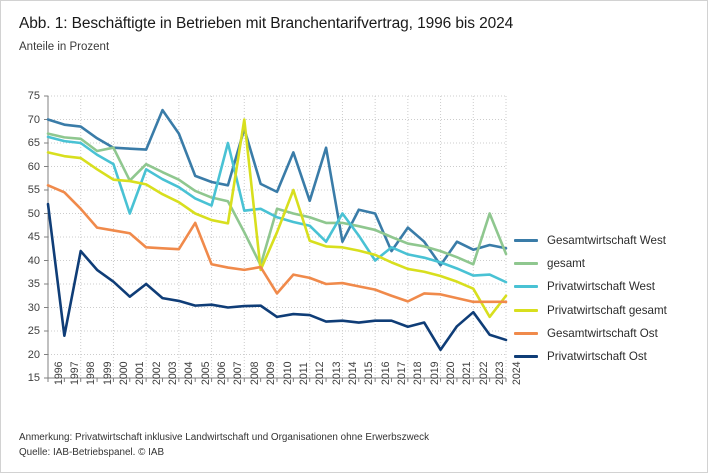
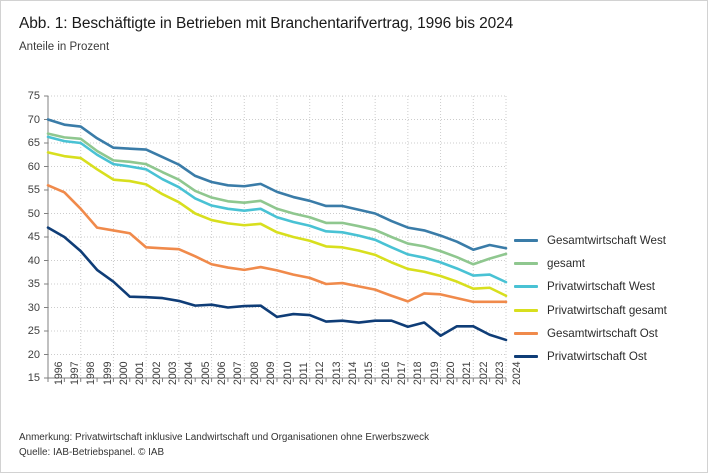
Privatwirtschaft Ost/1996: 52 -> 47
Privatwirtschaft Ost/1997: 24 -> 45
gesamt/2000: 64 -> 61
gesamt/2001: 57 -> 61
Privatwirtschaft West/2001: 50 -> 60
Privatwirtschaft Ost/2002: 35 -> 32
Gesamtwirtschaft West/2003: 72 -> 62
Gesamtwirtschaft West/2004: 67 -> 60
Gesamtwirtschaft Ost/2005: 48 -> 41
Privatwirtschaft West/2007: 65 -> 51
Gesamtwirtschaft West/2008: 68 -> 56
gesamt/2008: 46 -> 52
Privatwirtschaft gesamt/2008: 70 -> 48
gesamt/2009: 39 -> 53
Privatwirtschaft gesamt/2009: 38 -> 48
Gesamtwirtschaft Ost/2010: 33 -> 38
Gesamtwirtschaft West/2011: 63 -> 54
Privatwirtschaft gesamt/2011: 55 -> 45
Gesamtwirtschaft West/2013: 64 -> 52
Privatwirtschaft West/2013: 44 -> 46
Gesamtwirtschaft West/2014: 44 -> 52
Privatwirtschaft West/2014: 50 -> 46
Privatwirtschaft West/2016: 40 -> 44
Gesamtwirtschaft West/2017: 42 -> 48
Gesamtwirtschaft West/2019: 44 -> 46
Gesamtwirtschaft West/2020: 39 -> 45
Privatwirtschaft Ost/2020: 21 -> 24
Privatwirtschaft Ost/2022: 29 -> 26
gesamt/2023: 50 -> 40
Privatwirtschaft gesamt/2023: 28 -> 34
